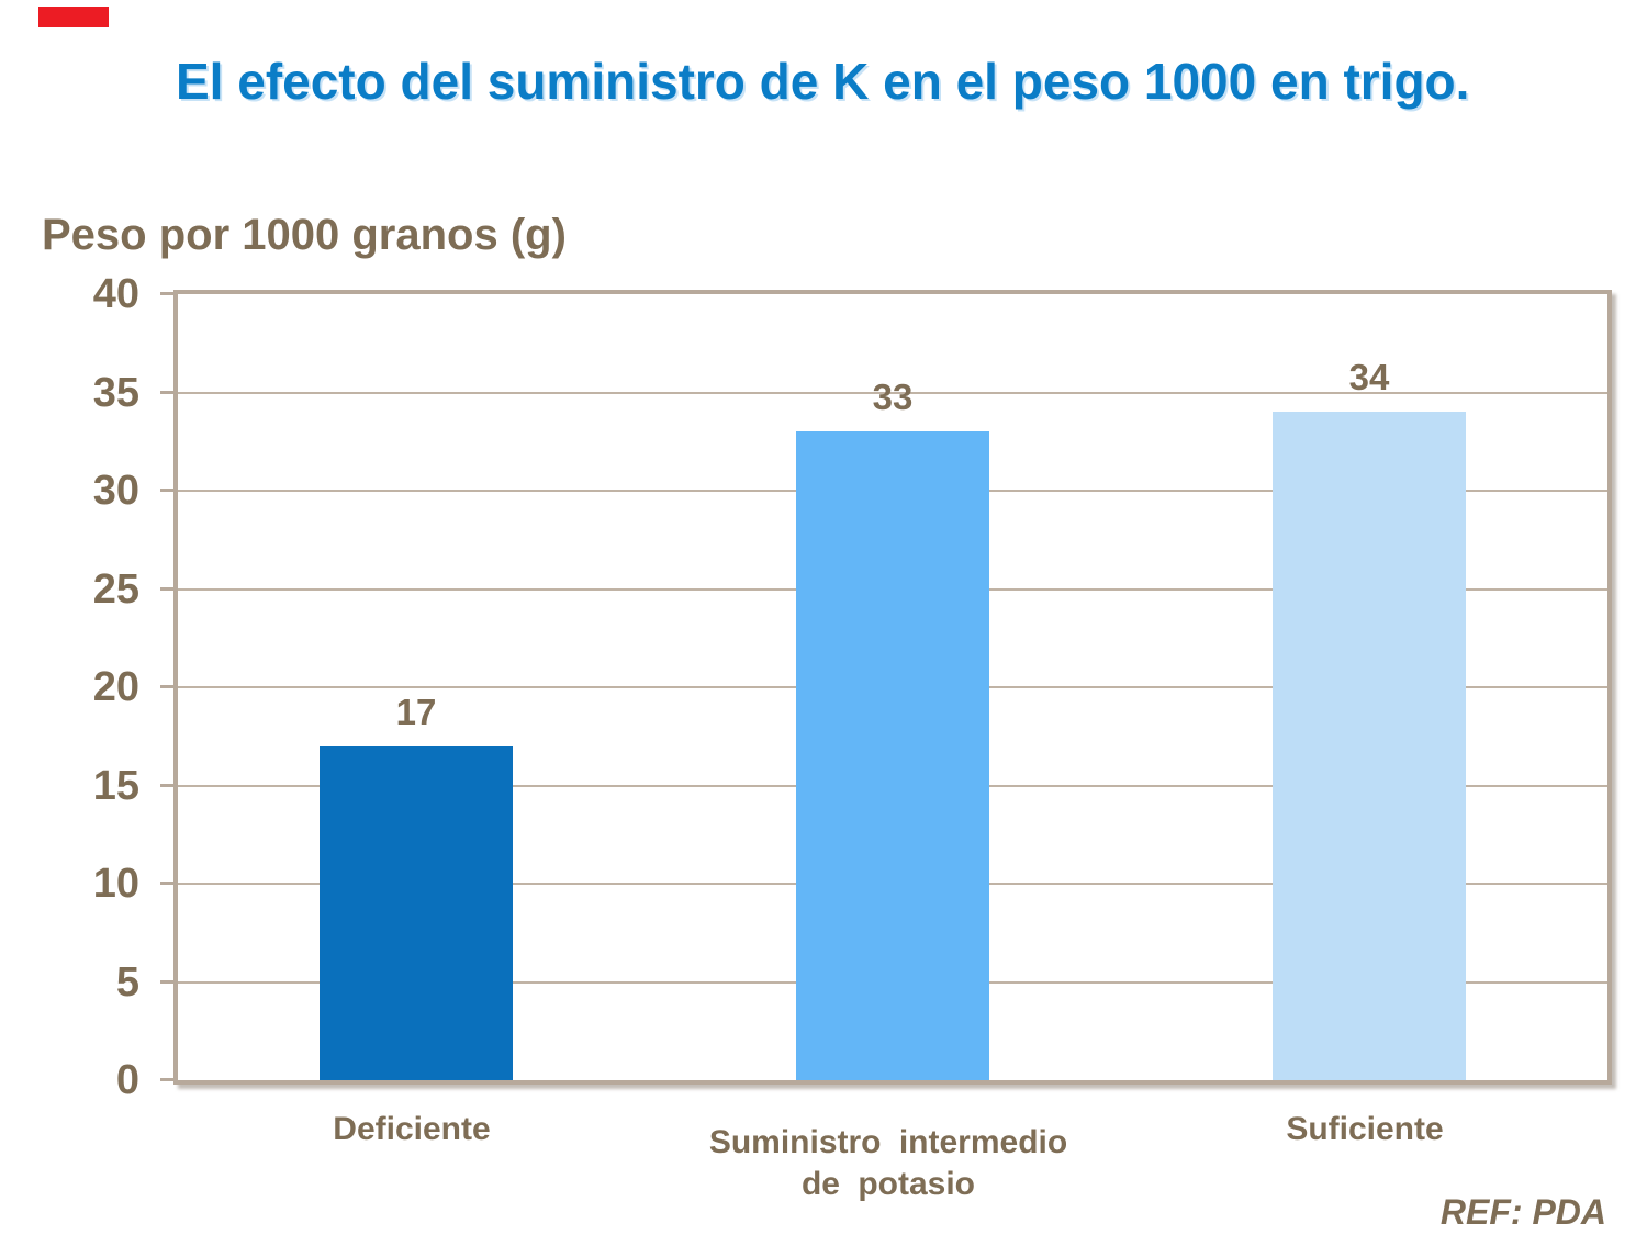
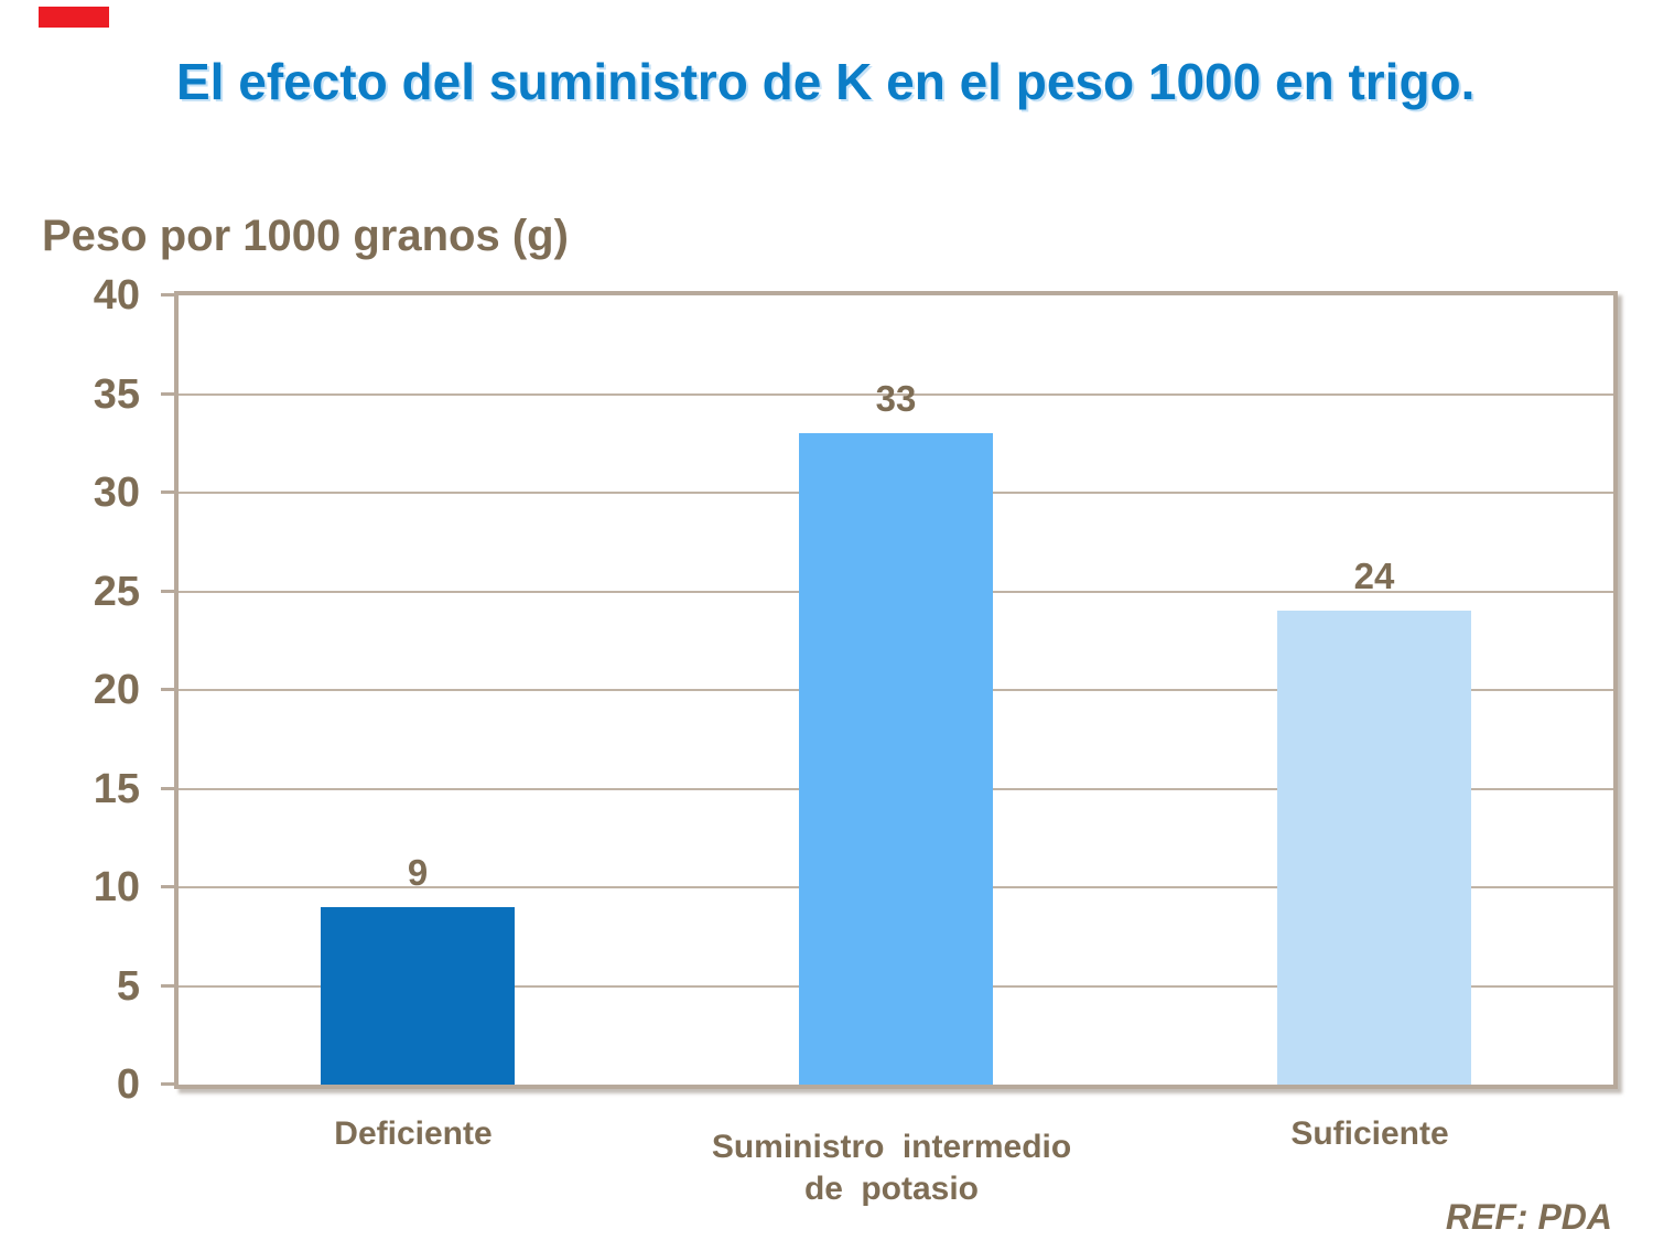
Deficiente: 17 -> 9
Suficiente: 34 -> 24
